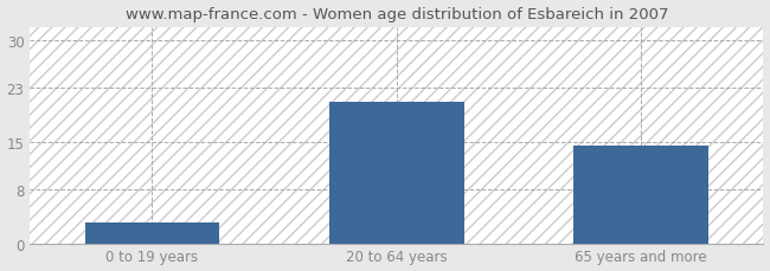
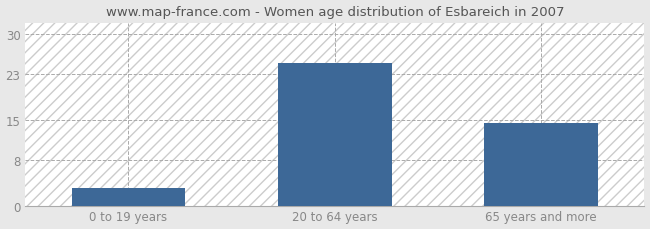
20 to 64 years: 21.0 -> 25.0
